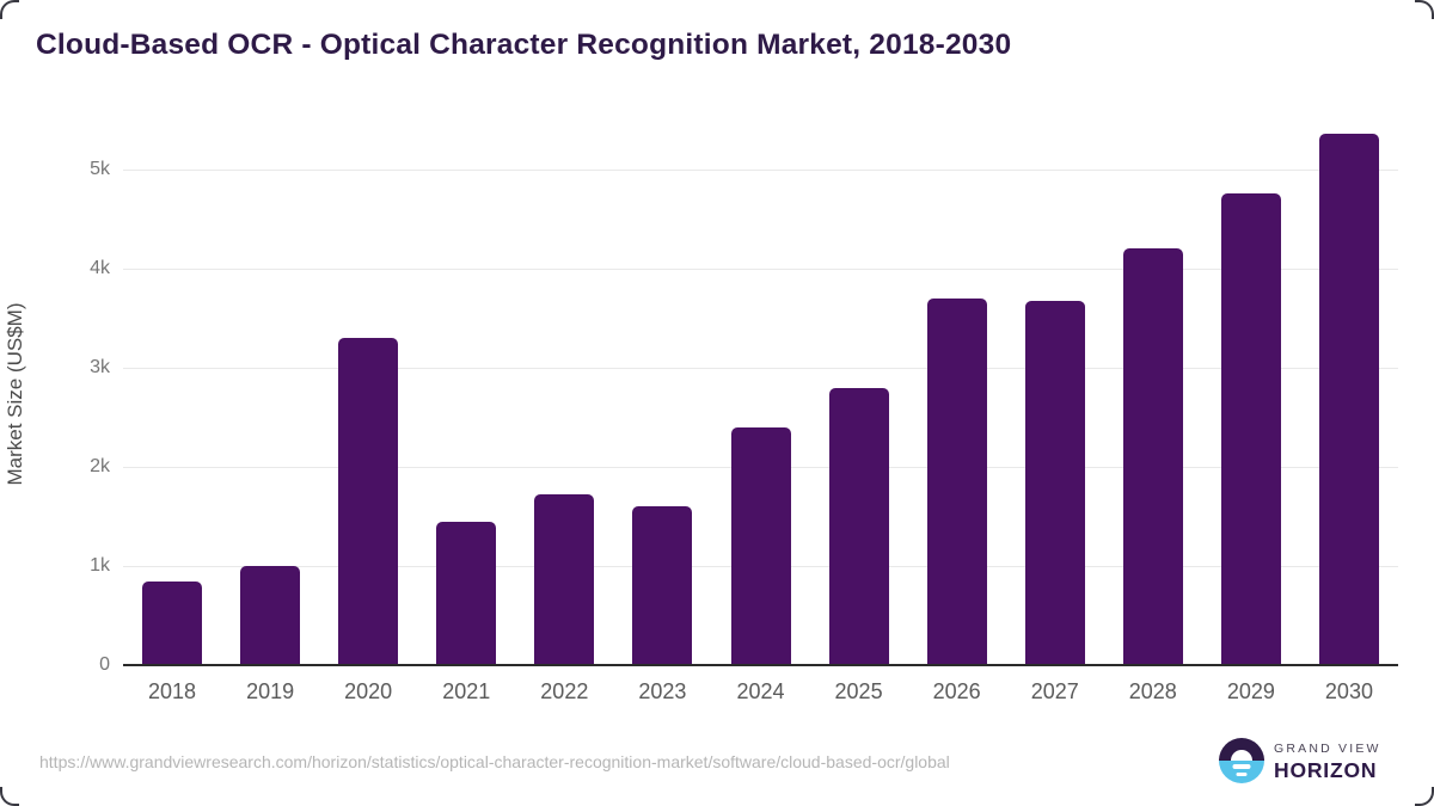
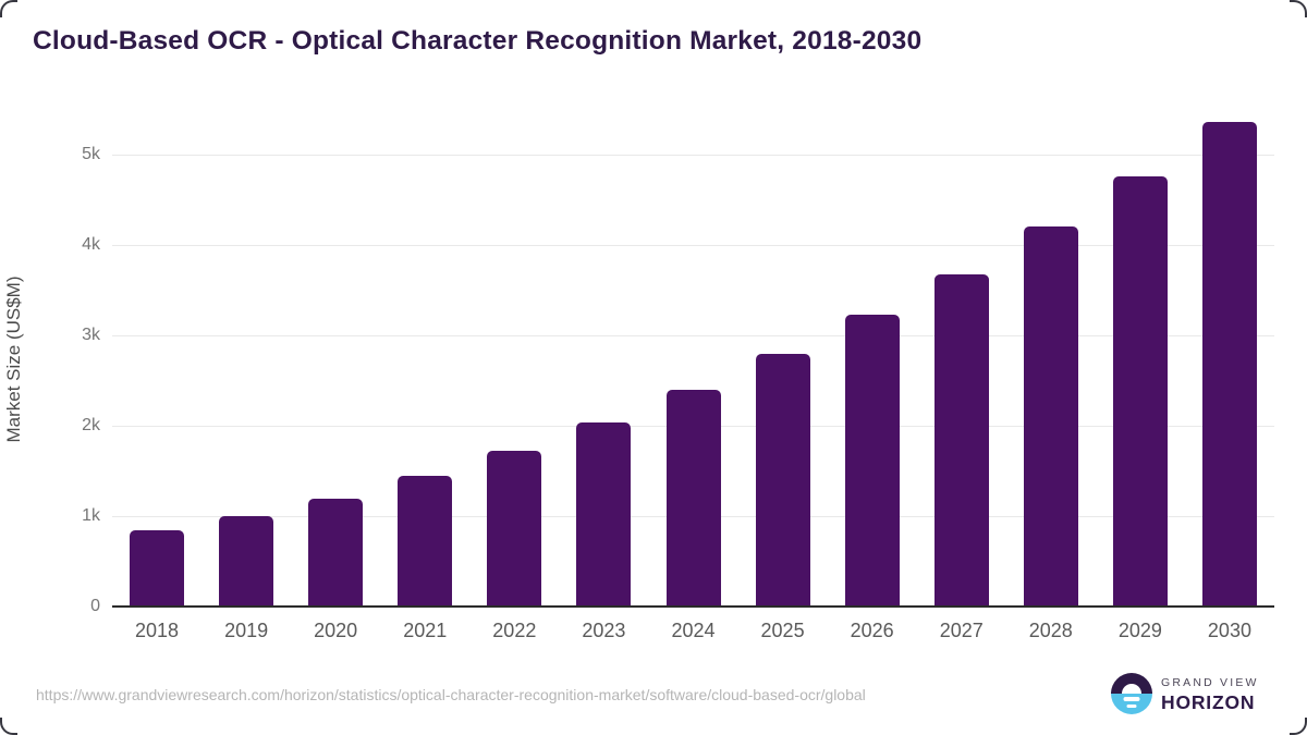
2020: 3.3k -> 1.2k
2023: 1.6k -> 2.0k
2026: 3.7k -> 3.2k
